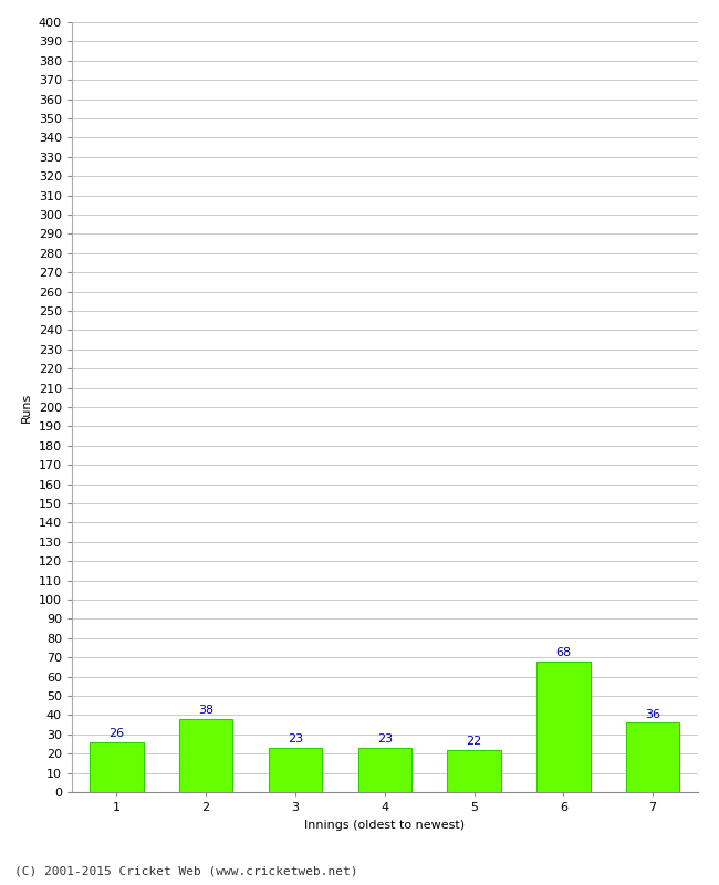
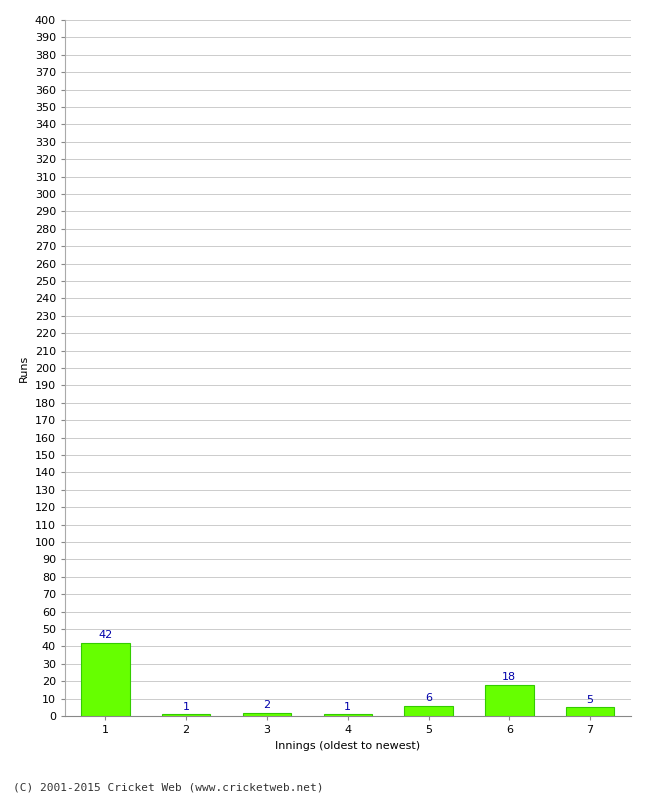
1: 26 -> 42
2: 38 -> 1
3: 23 -> 2
4: 23 -> 1
5: 22 -> 6
6: 68 -> 18
7: 36 -> 5
